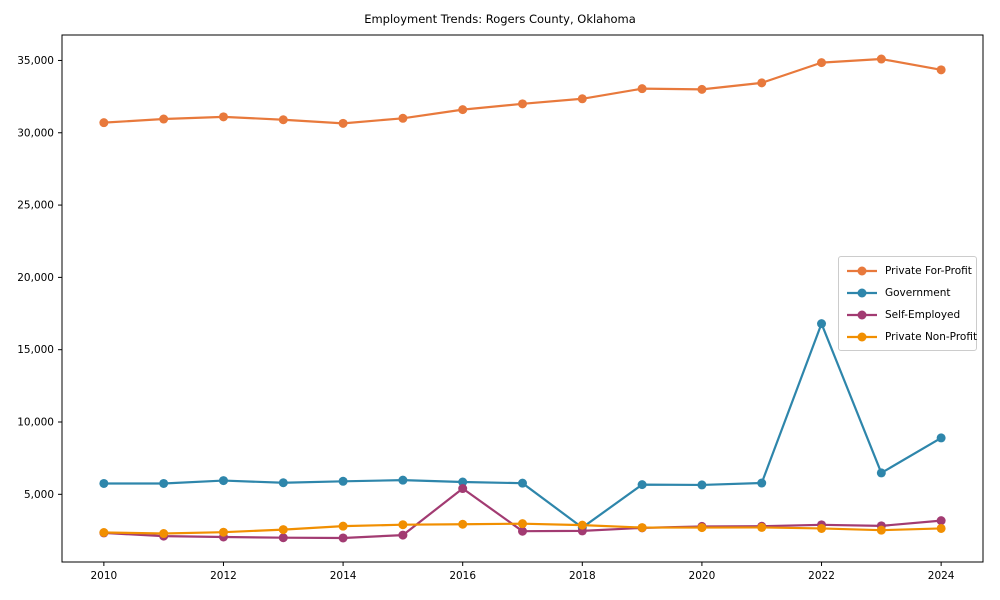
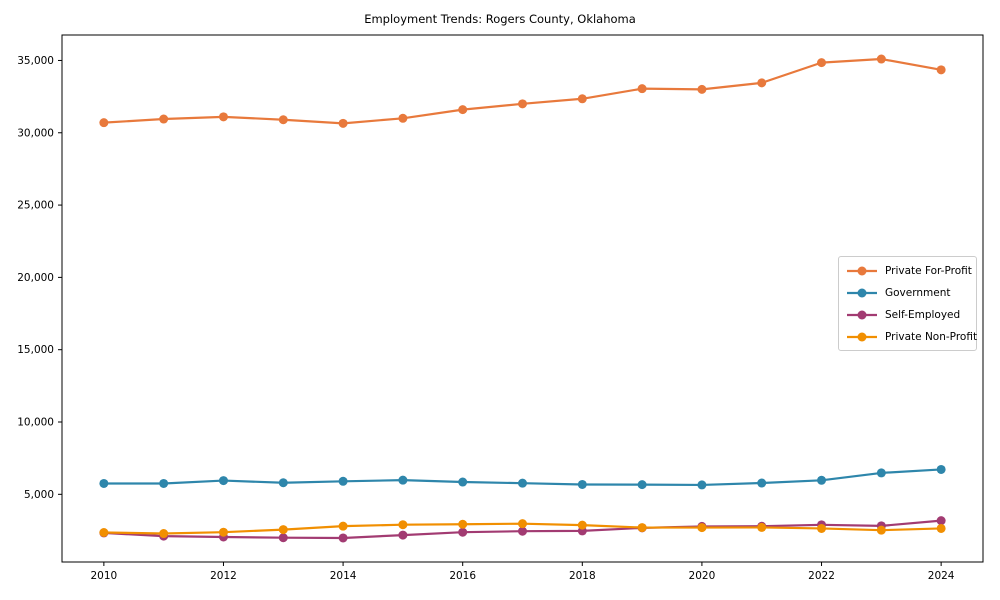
Self-Employed/2016: 5400 -> 2400
Government/2018: 2700 -> 5700
Government/2022: 16800 -> 6000
Government/2024: 8900 -> 6700
